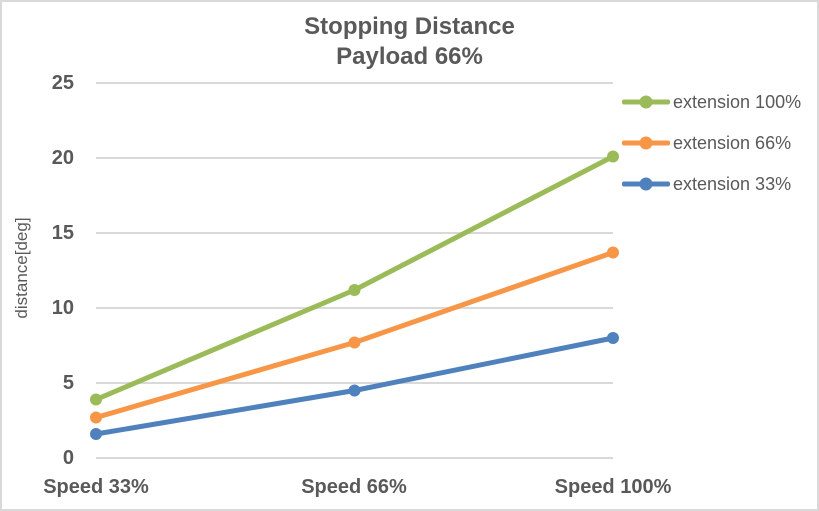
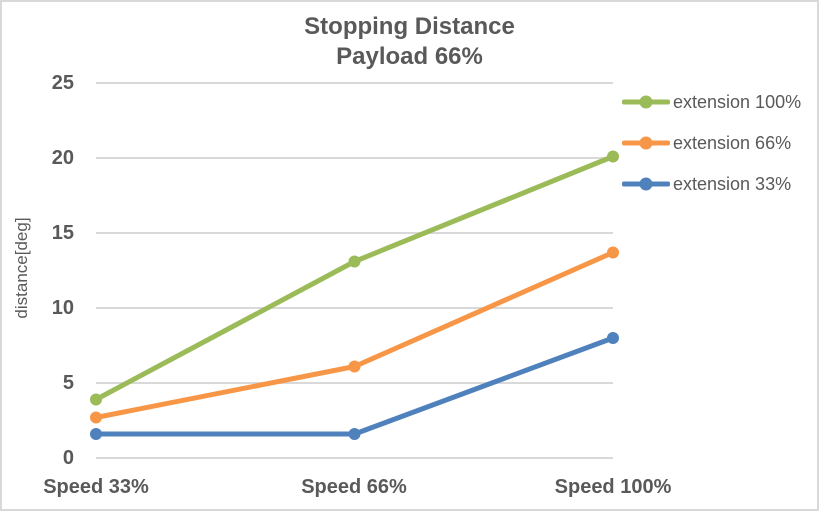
extension 100%/Speed 66%: 11.2 -> 13.1
extension 66%/Speed 66%: 7.7 -> 6.1
extension 33%/Speed 66%: 4.5 -> 1.6
